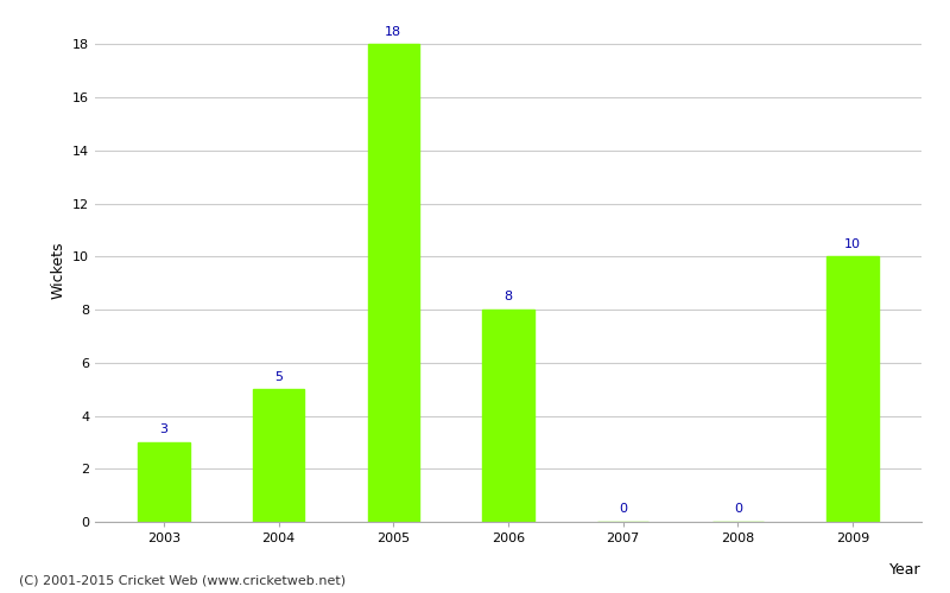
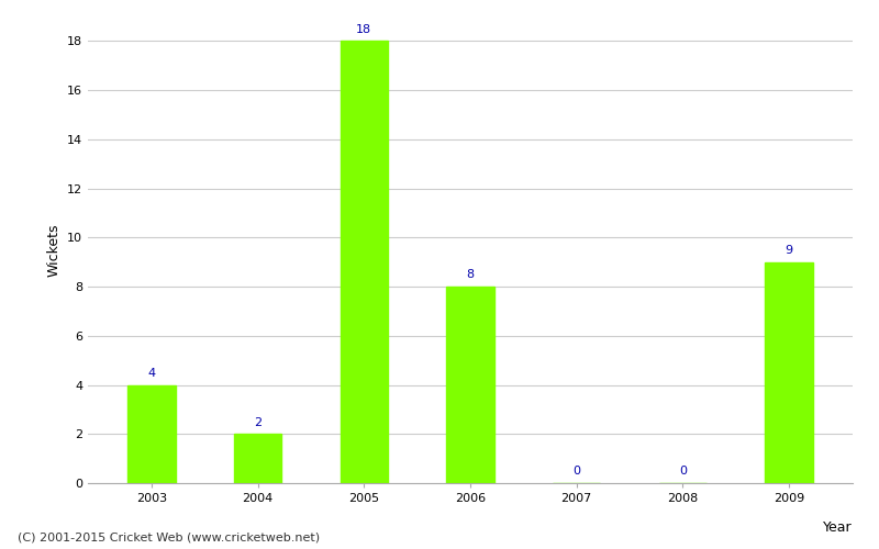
2003: 3 -> 4
2004: 5 -> 2
2009: 10 -> 9
